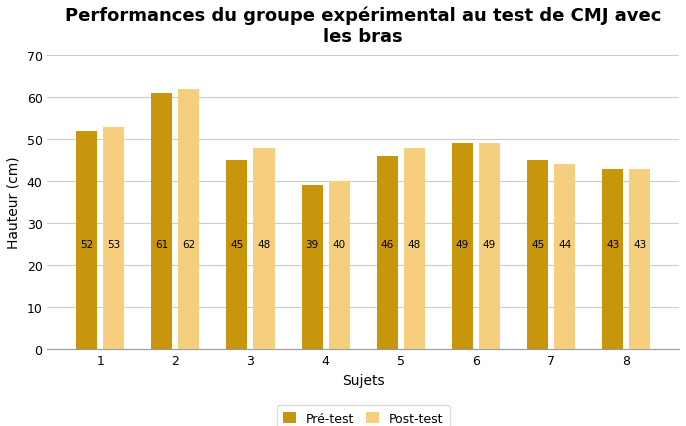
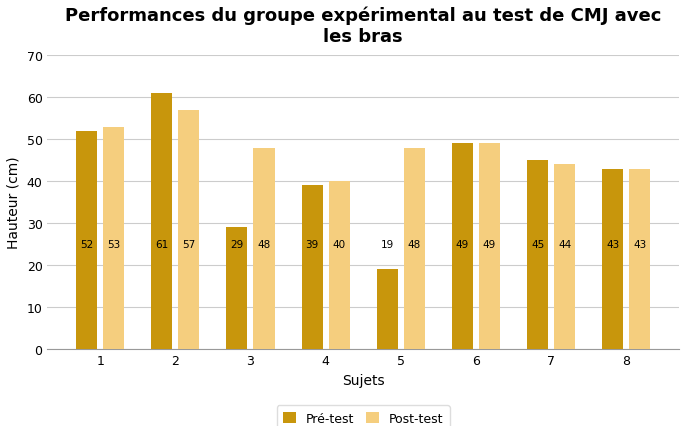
Post-test/2: 62 -> 57
Pré-test/3: 45 -> 29
Pré-test/5: 46 -> 19
